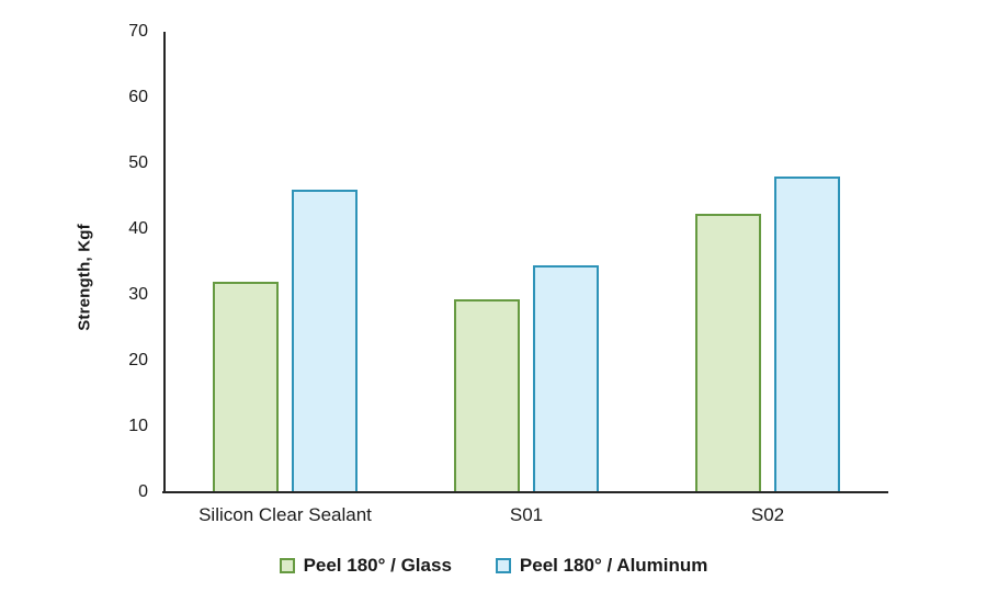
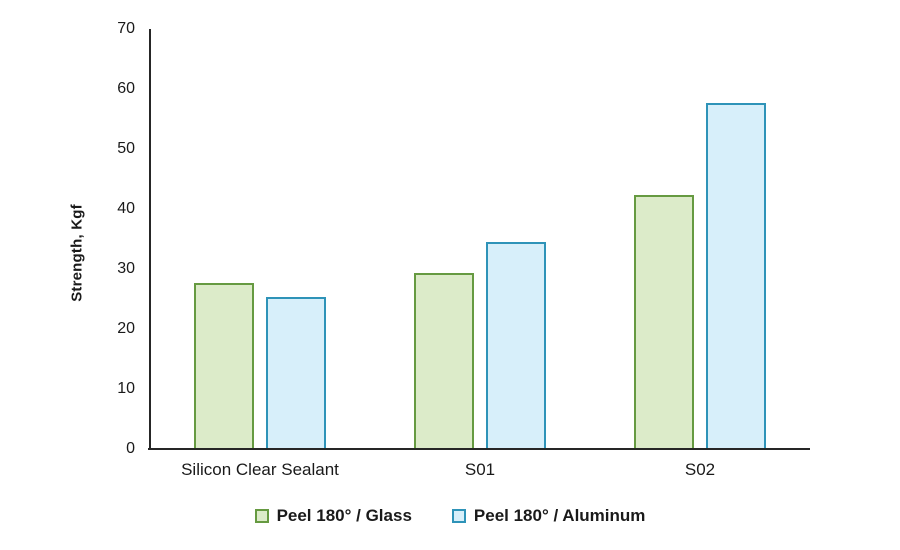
Peel 180° / Glass/Silicon Clear Sealant: 32 -> 28
Peel 180° / Aluminum/Silicon Clear Sealant: 46 -> 25
Peel 180° / Aluminum/S02: 48 -> 58
